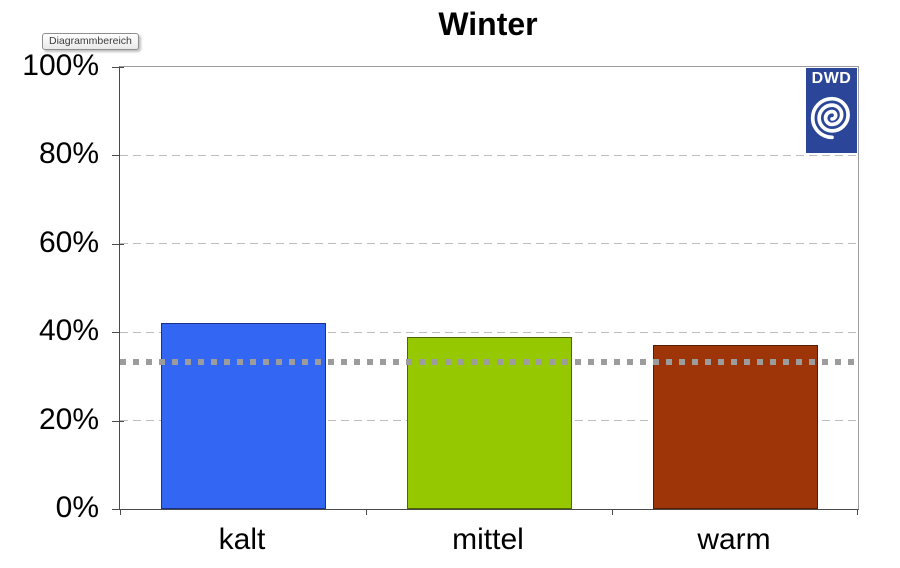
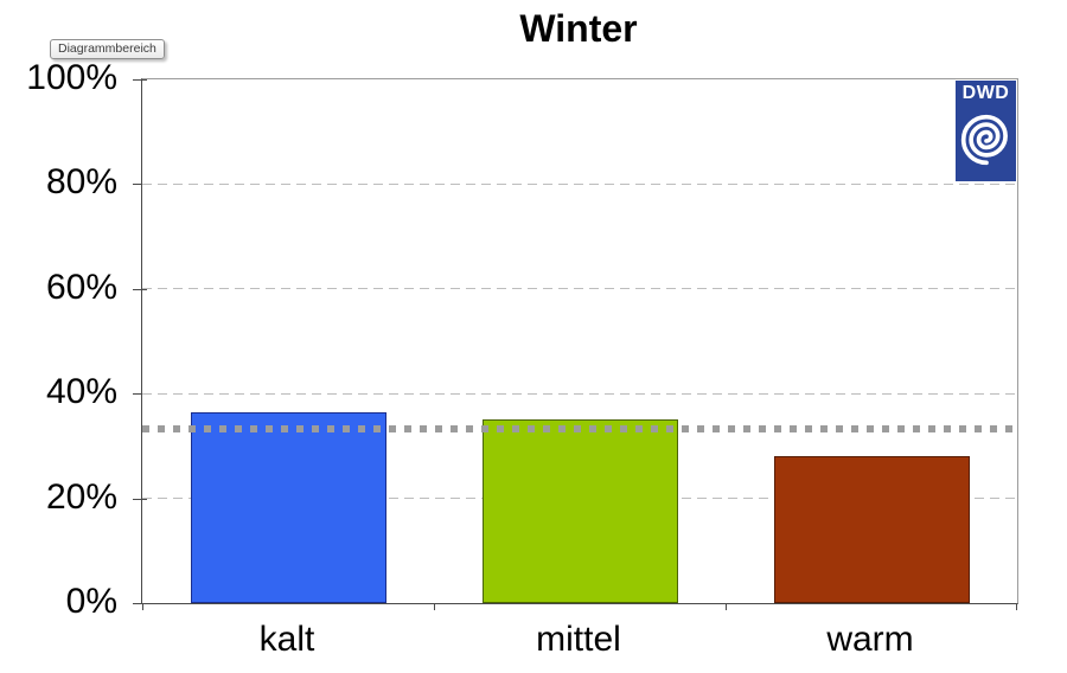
kalt: 42% -> 36%
mittel: 39% -> 35%
warm: 37% -> 28%
